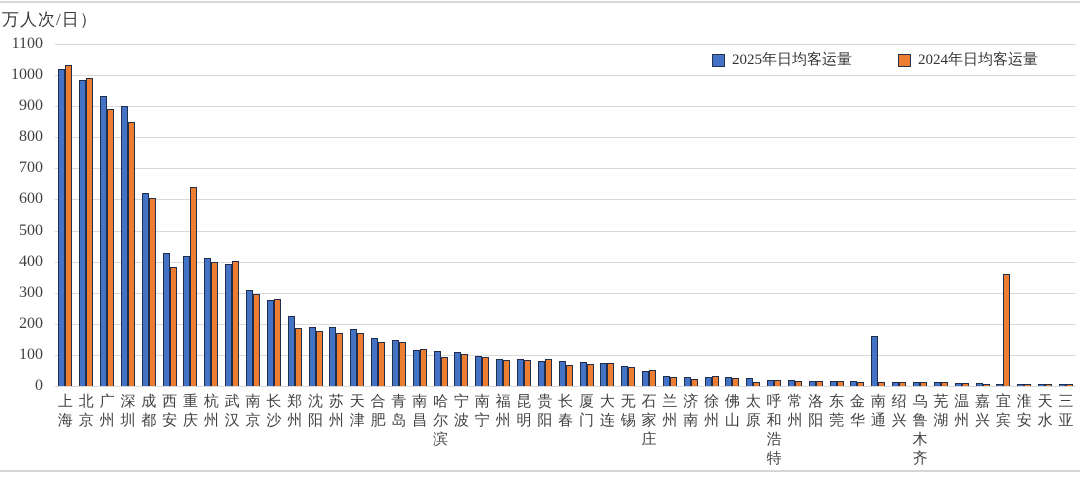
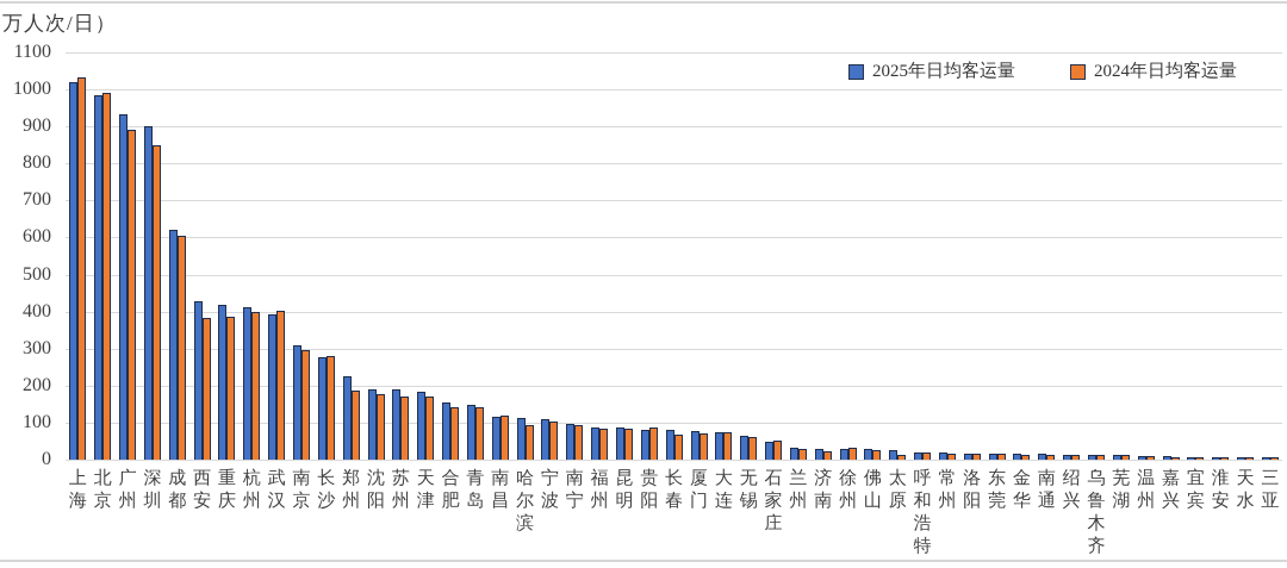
2024年日均客运量/重庆: 640 -> 390
2025年日均客运量/南通: 160 -> 20
2024年日均客运量/宜宾: 360 -> 10
